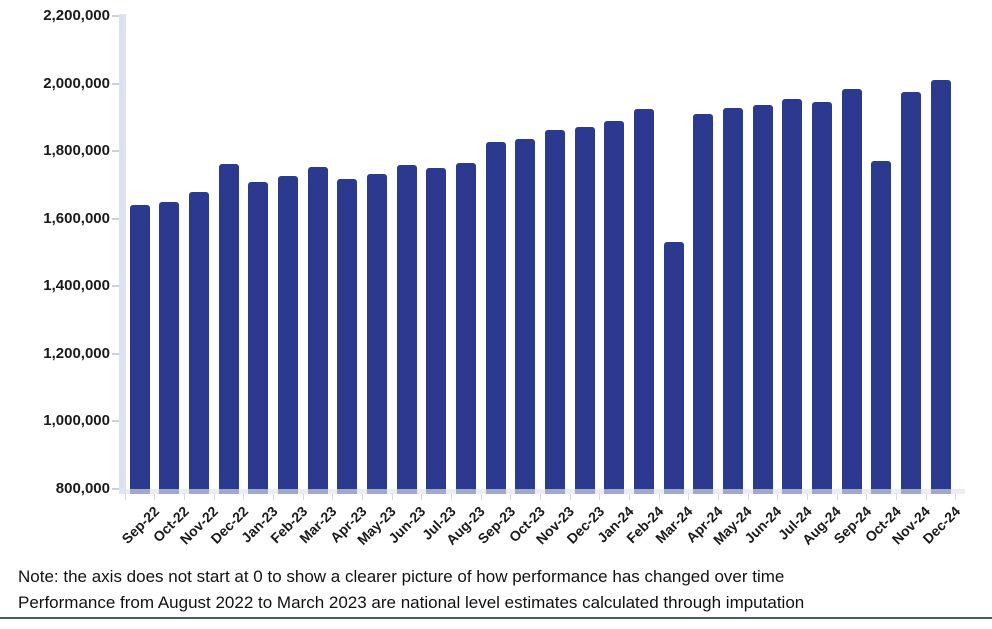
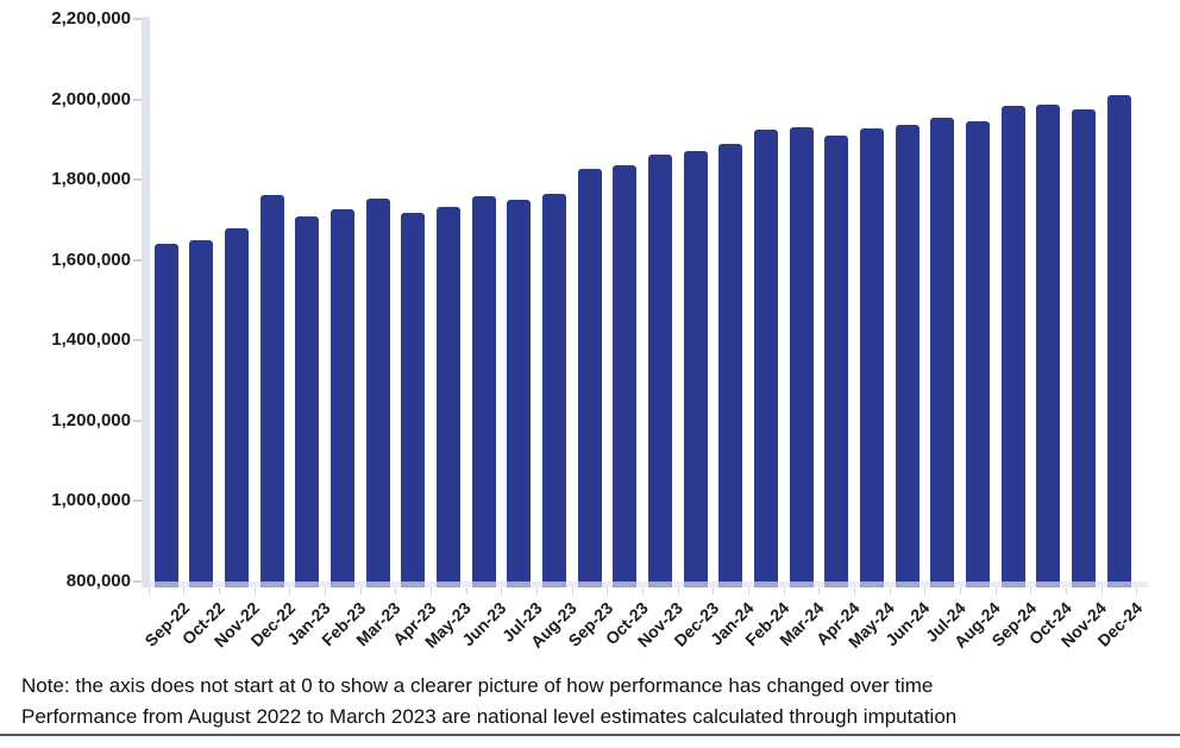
Mar-24: 1530000 -> 1930000
Oct-24: 1770000 -> 1990000
